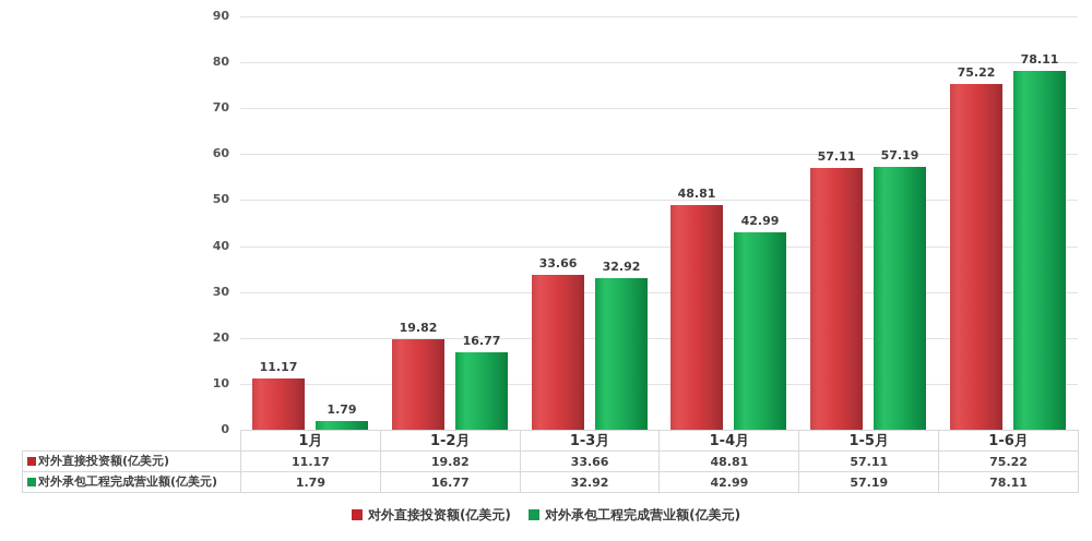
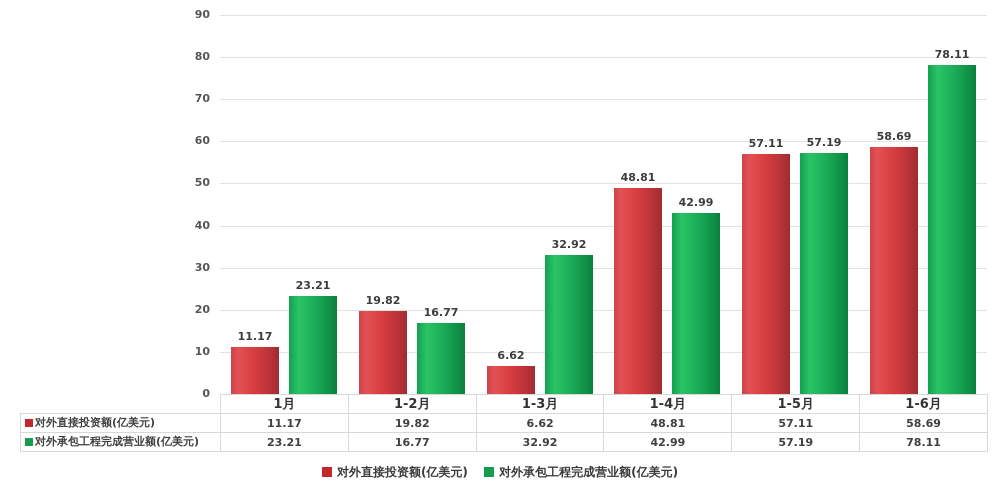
对外承包工程完成营业额(亿美元)/1月: 1.79 -> 23.21
对外直接投资额(亿美元)/1-3月: 33.66 -> 6.62
对外直接投资额(亿美元)/1-6月: 75.22 -> 58.69
